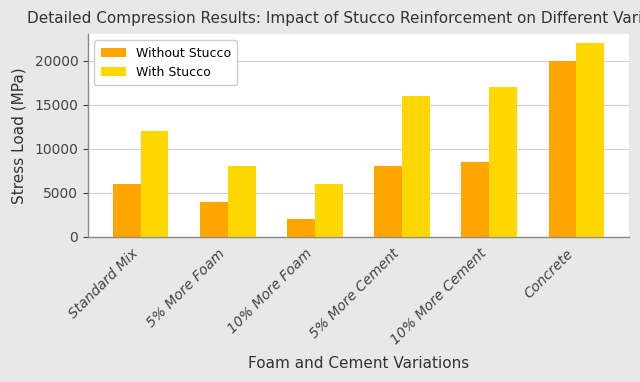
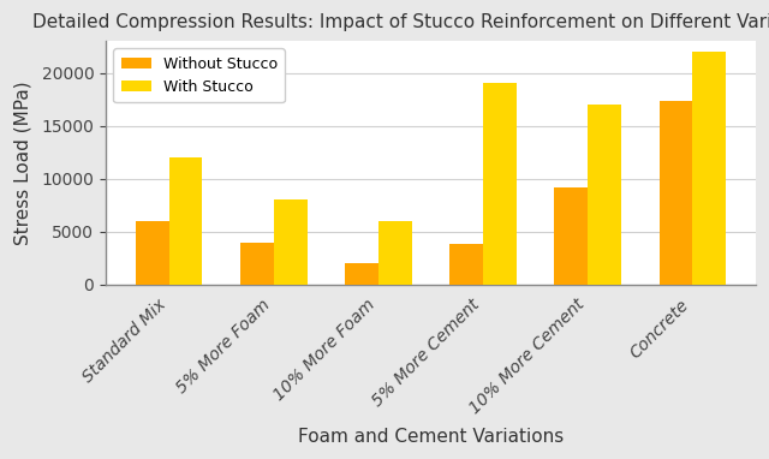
Without Stucco/5% More Cement: 8000 -> 3800
With Stucco/5% More Cement: 16000 -> 19000
Without Stucco/10% More Cement: 8500 -> 9200
Without Stucco/Concrete: 20000 -> 17400
